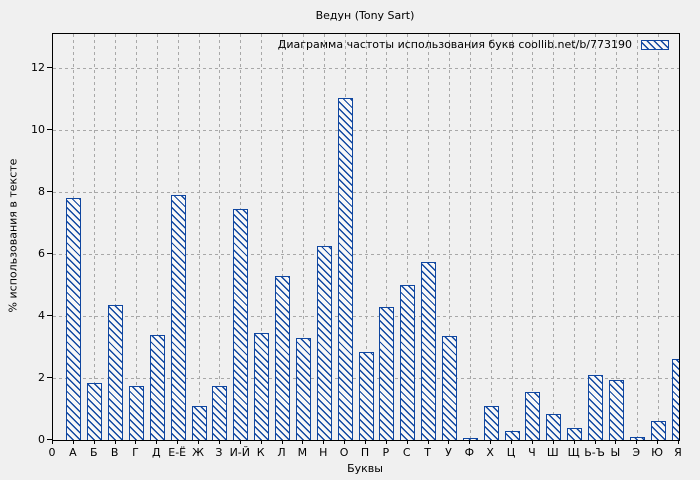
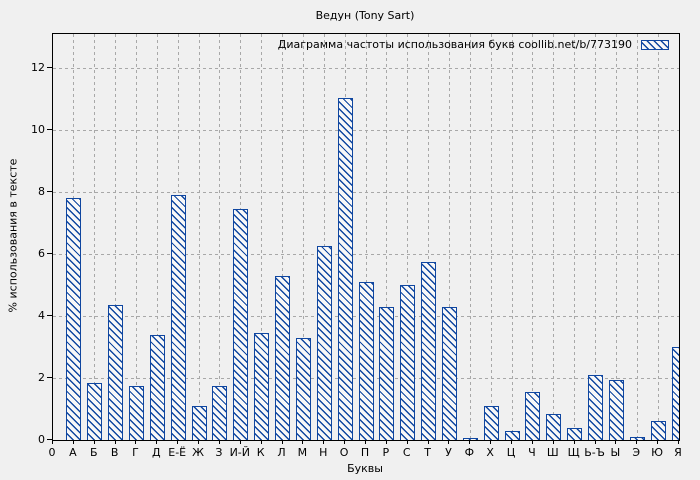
П: 2.9 -> 5.1
У: 3.4 -> 4.3
Я: 2.6 -> 3.0
